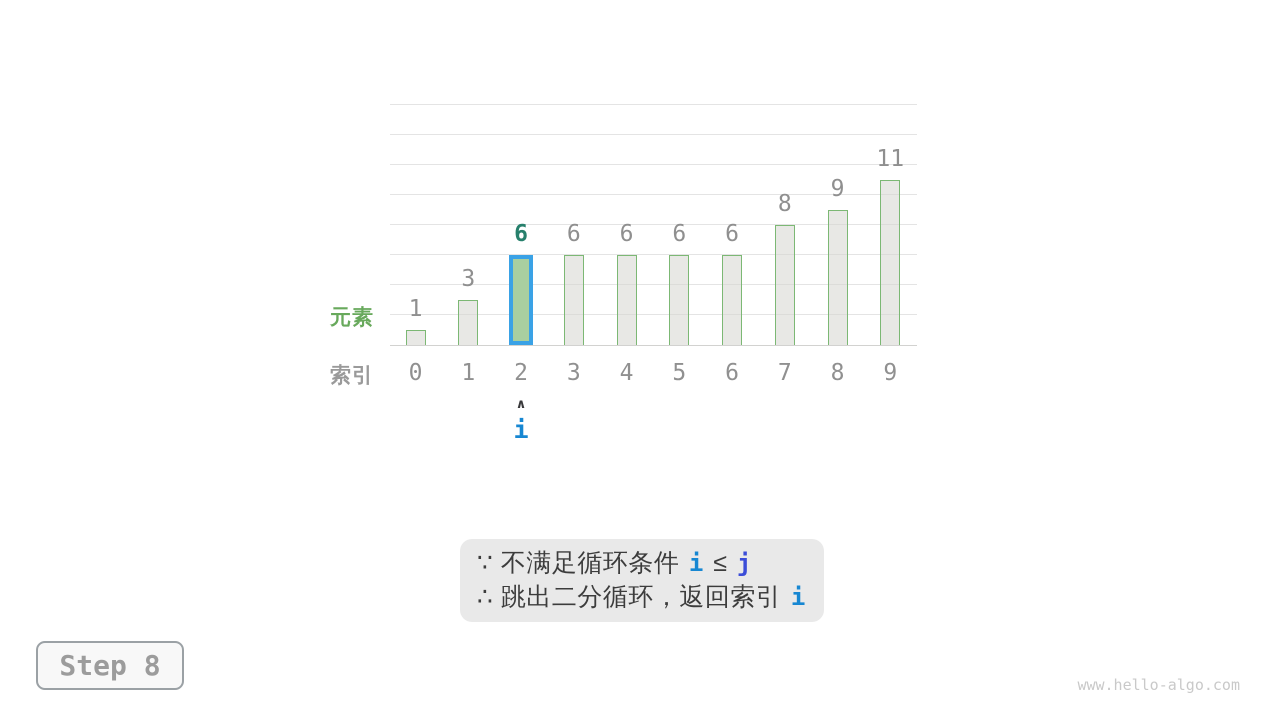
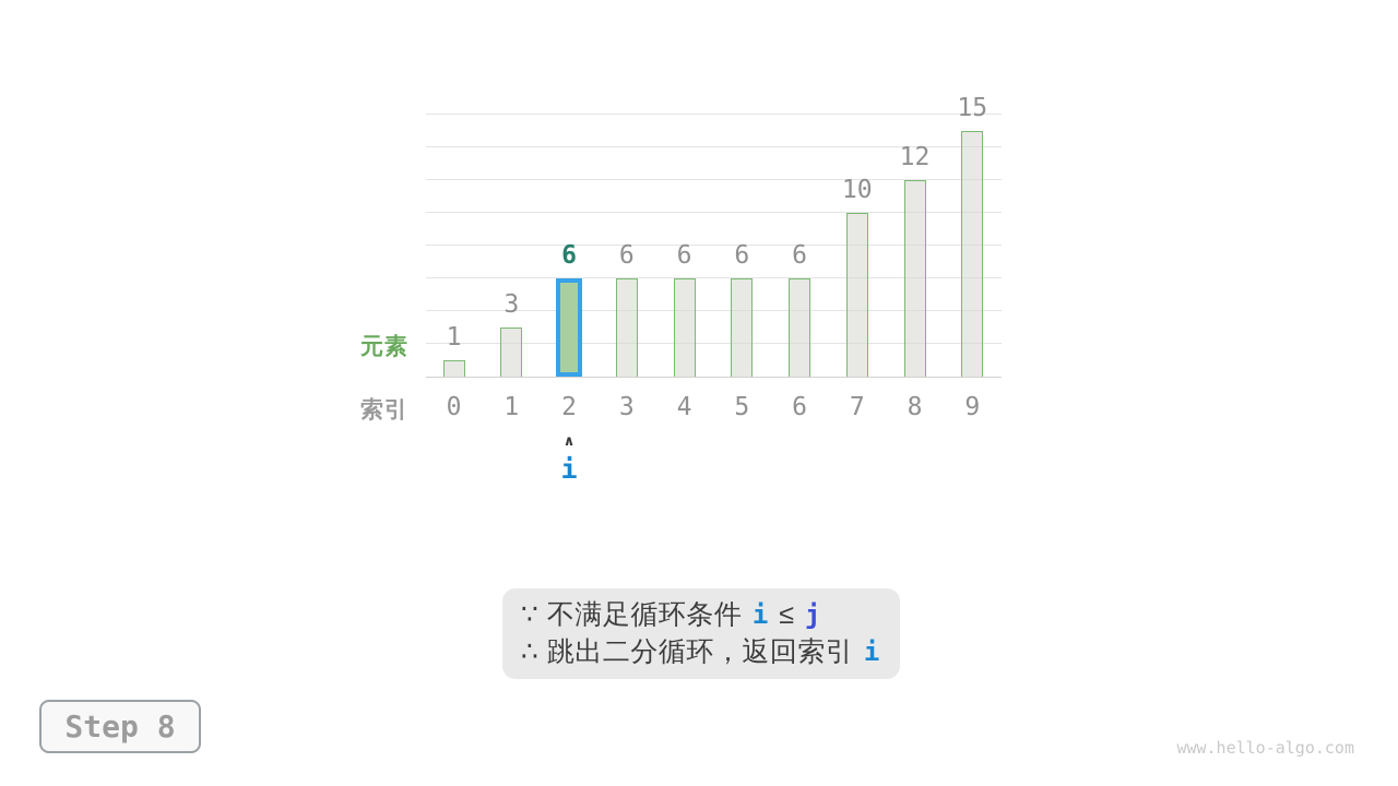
7: 8 -> 10
8: 9 -> 12
9: 11 -> 15
